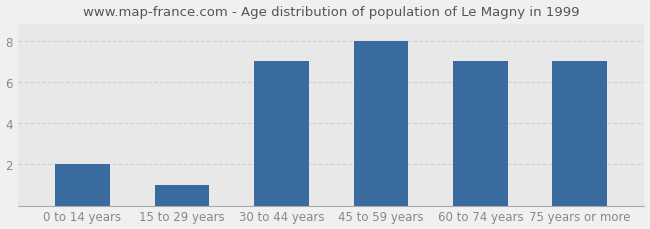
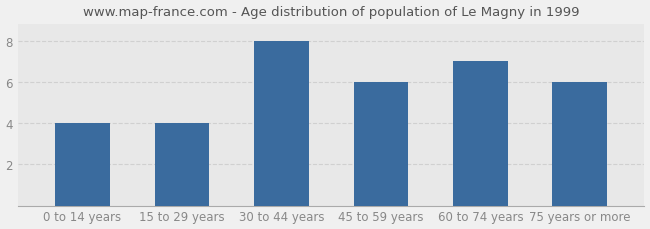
0 to 14 years: 2 -> 4
15 to 29 years: 1 -> 4
30 to 44 years: 7 -> 8
45 to 59 years: 8 -> 6
75 years or more: 7 -> 6
